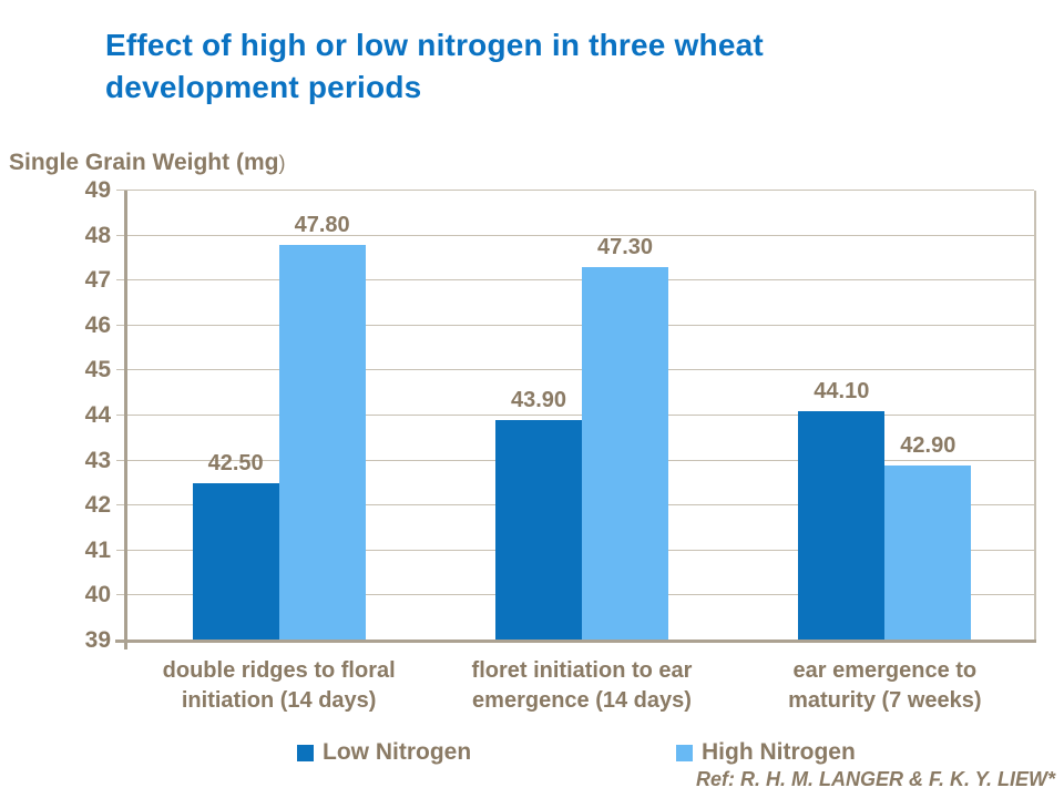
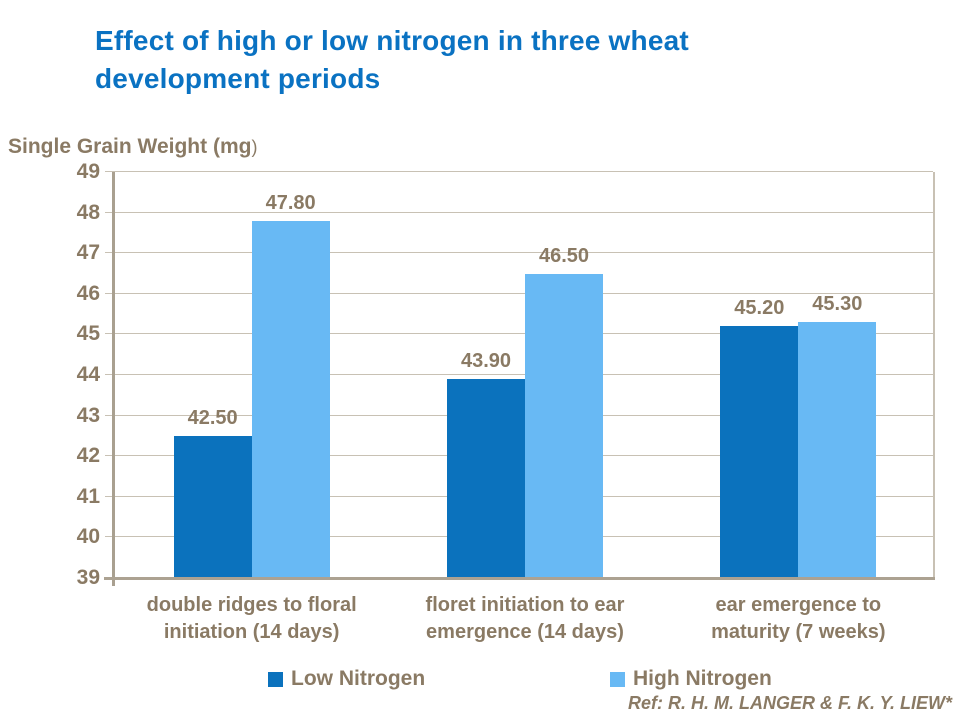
High Nitrogen/floret initiation to ear emergence (14 days): 47.30 -> 46.50
Low Nitrogen/ear emergence to maturity (7 weeks): 44.10 -> 45.20
High Nitrogen/ear emergence to maturity (7 weeks): 42.90 -> 45.30
